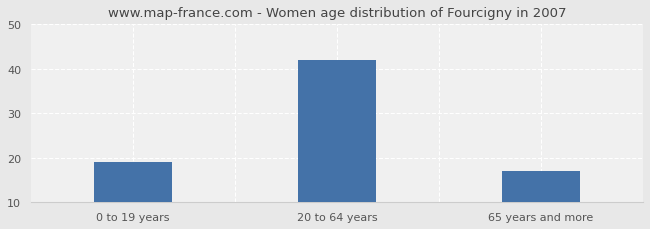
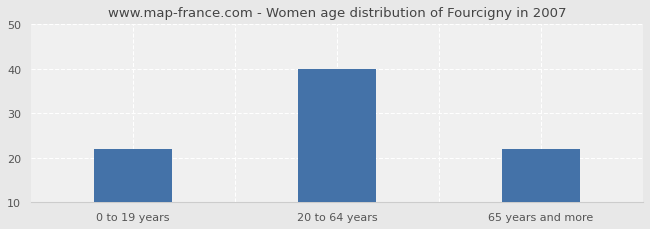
0 to 19 years: 19 -> 22
20 to 64 years: 42 -> 40
65 years and more: 17 -> 22
